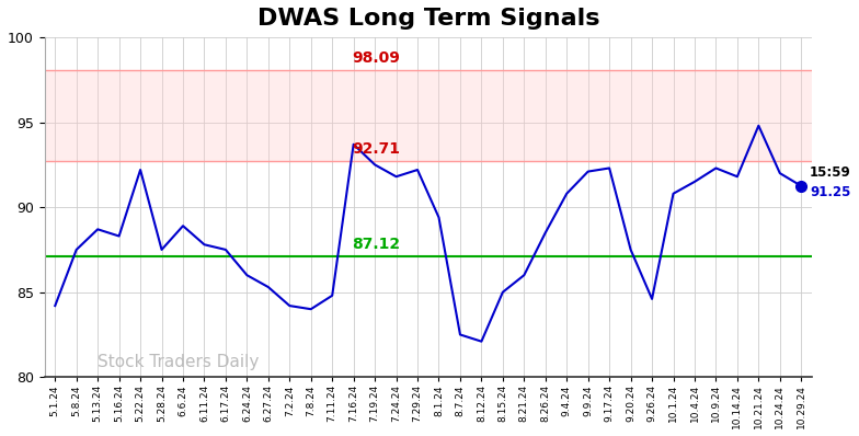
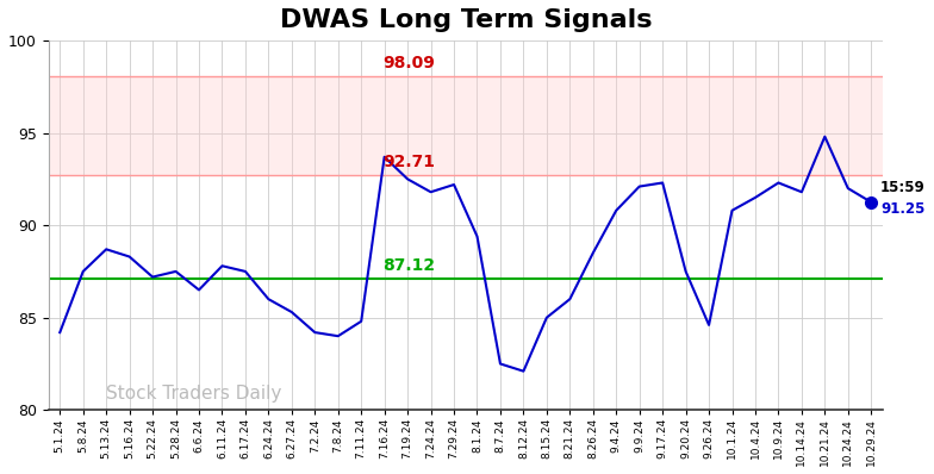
5.22.24: 92.2 -> 87.2
6.6.24: 88.9 -> 86.5
